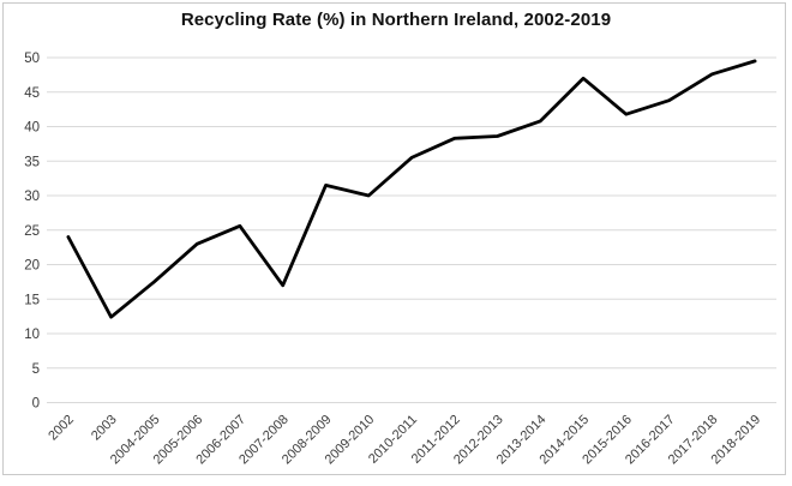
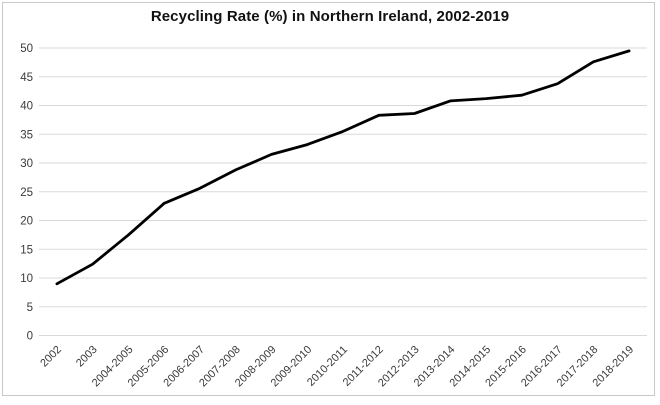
2002: 24 -> 9
2007-2008: 17 -> 29
2009-2010: 30 -> 33
2014-2015: 47 -> 41
